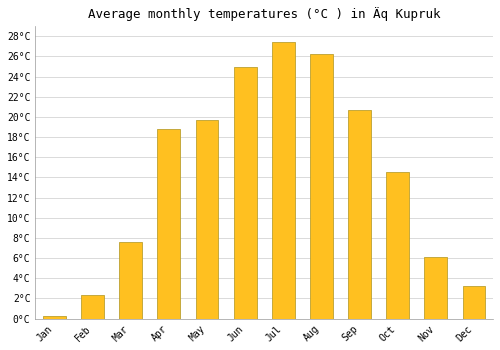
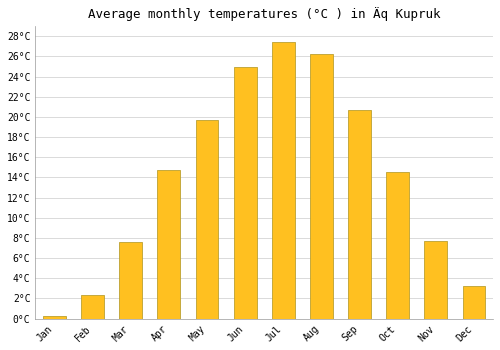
Apr: 18.8°C -> 14.7°C
Nov: 6.1°C -> 7.7°C
